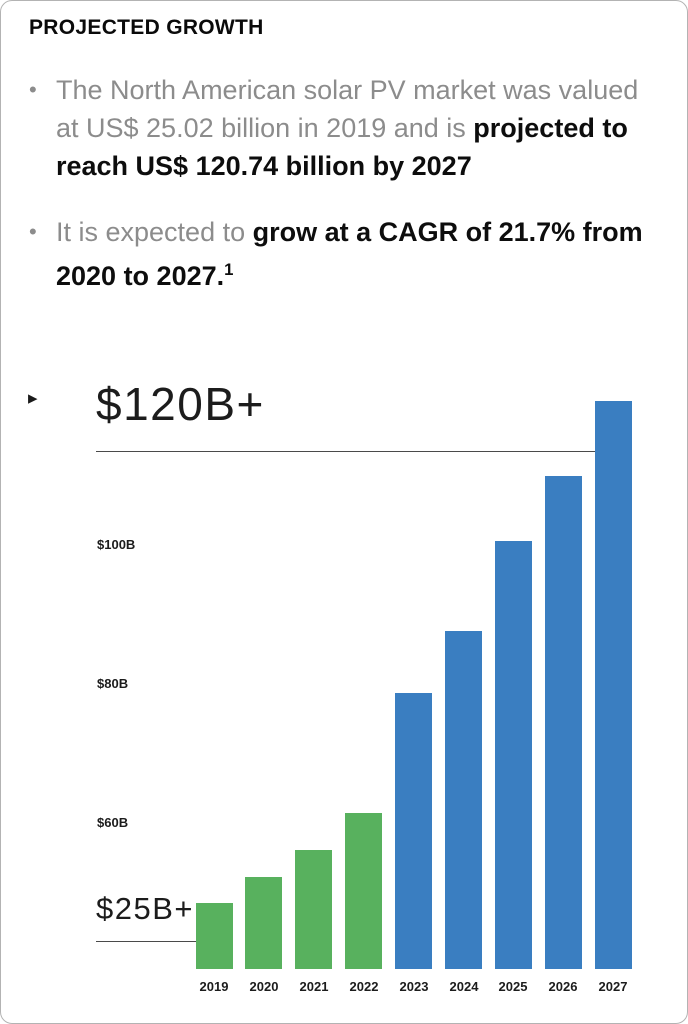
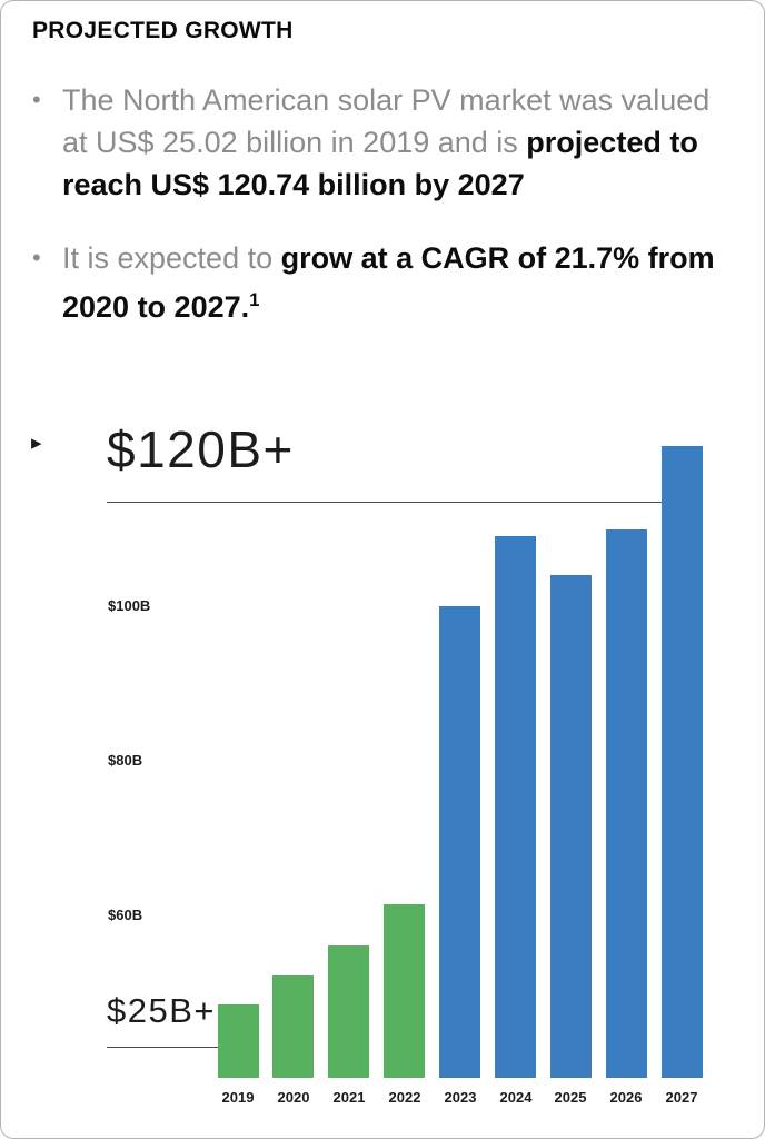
2023: $79B -> $100B
2024: $88B -> $109B
2025: $101B -> $104B
